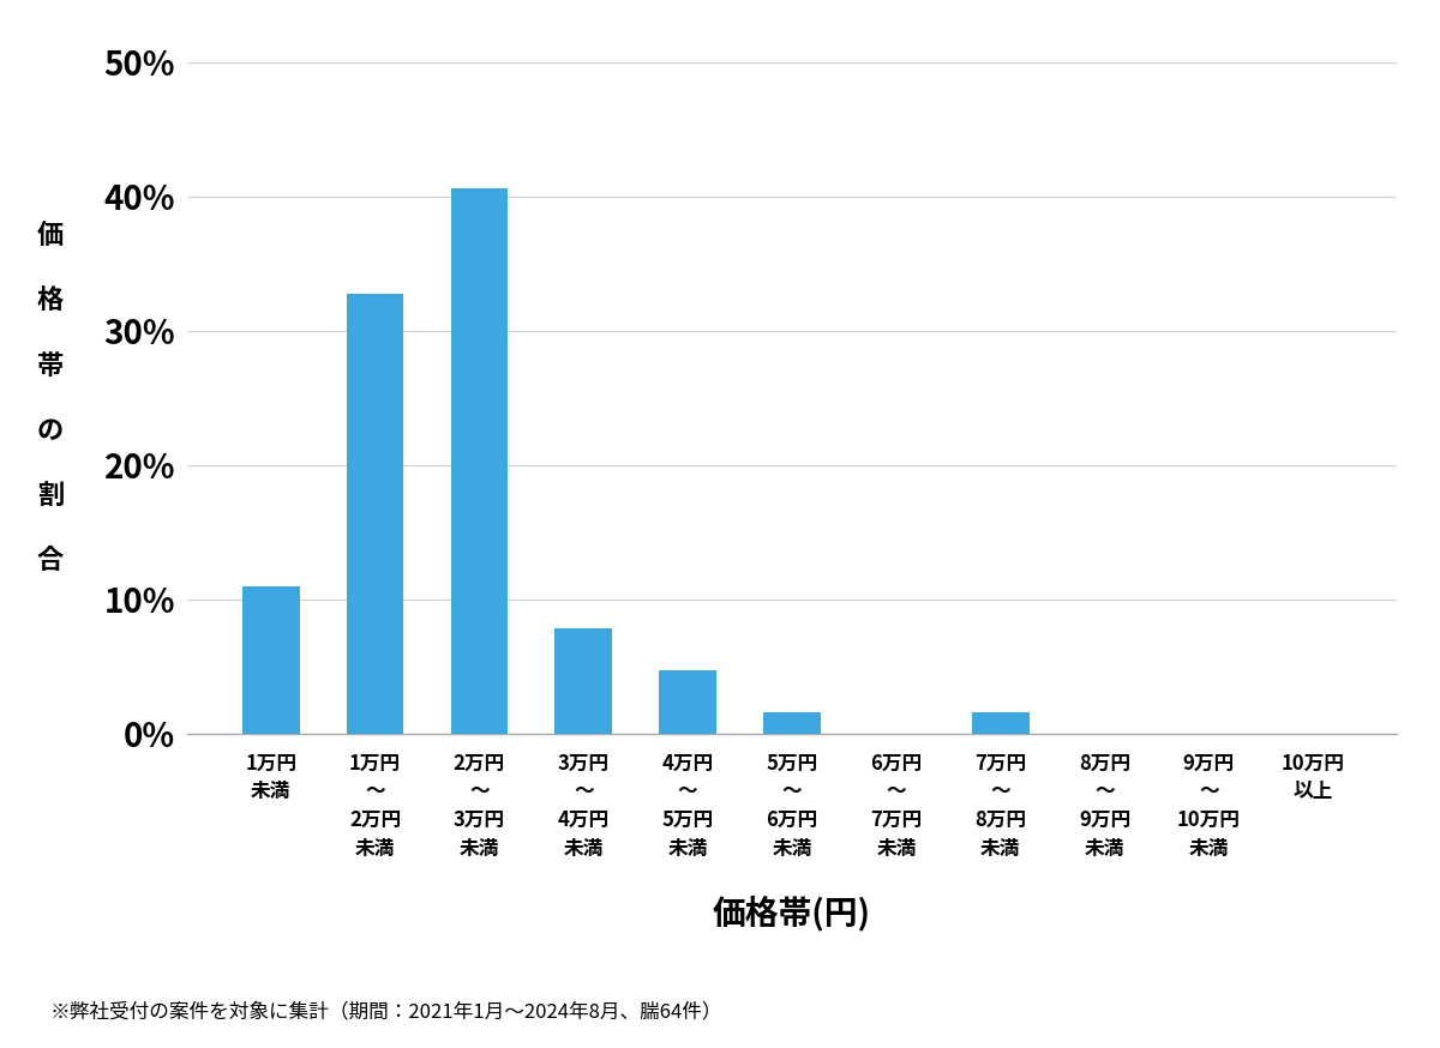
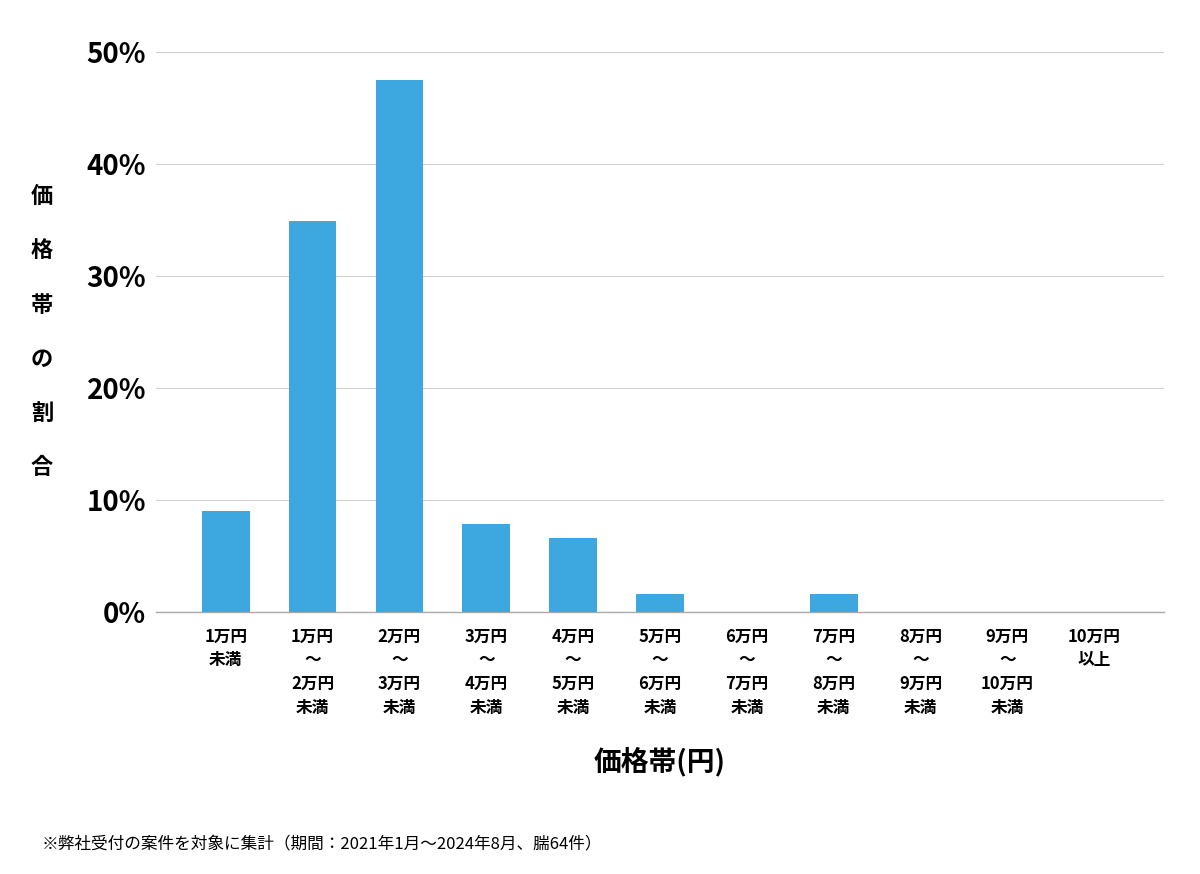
1万円 未満: 10.9% -> 9.0%
1万円 ～ 2万円 未満: 32.8% -> 34.9%
2万円 ～ 3万円 未満: 40.6% -> 47.5%
4万円 ～ 5万円 未満: 4.7% -> 6.6%
